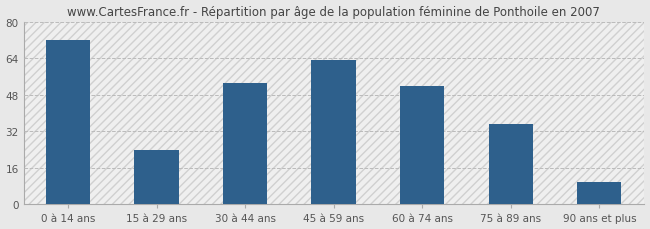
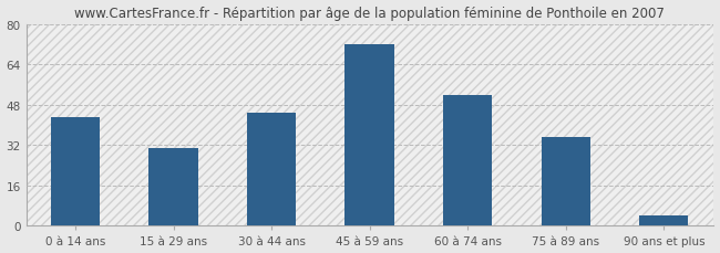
0 à 14 ans: 72 -> 43
15 à 29 ans: 24 -> 31
30 à 44 ans: 53 -> 45
45 à 59 ans: 63 -> 72
90 ans et plus: 10 -> 4
